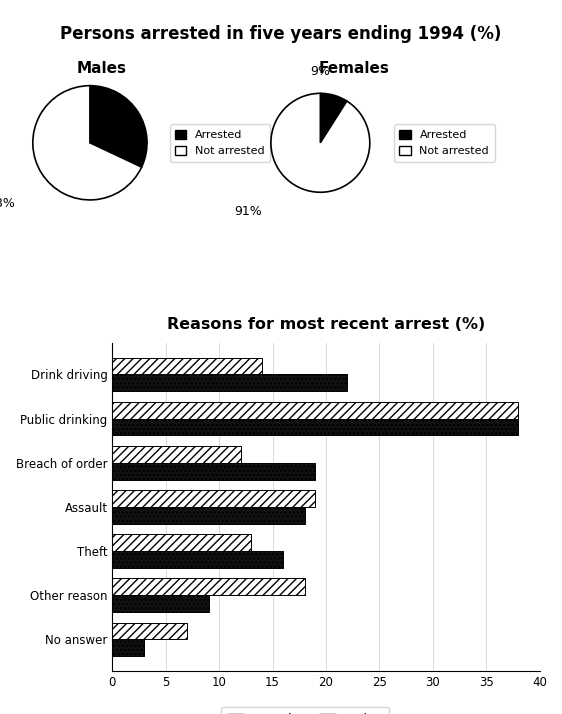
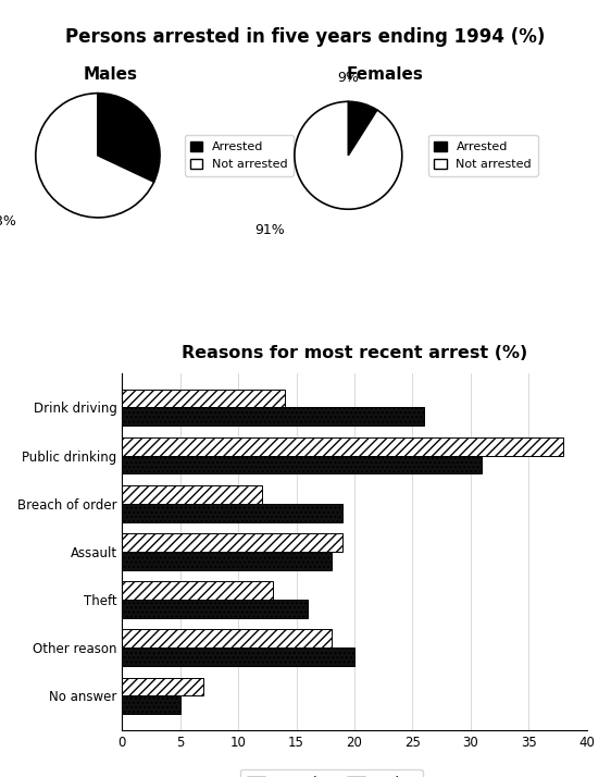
Males/Drink driving: 22 -> 26
Males/Public drinking: 38 -> 31
Males/Other reason: 9 -> 20
Males/No answer: 3 -> 5
